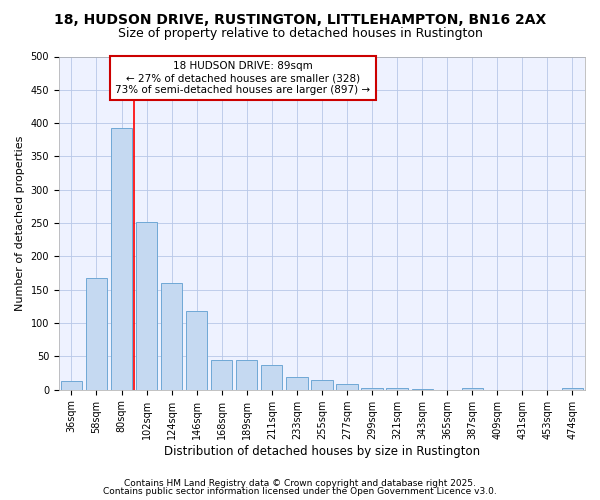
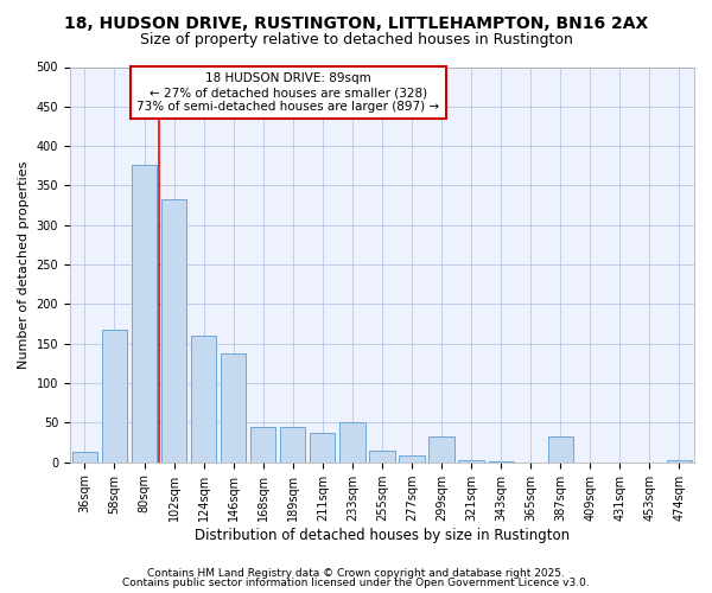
80sqm: 393 -> 376
102sqm: 252 -> 332
146sqm: 118 -> 138
233sqm: 19 -> 50
299sqm: 2 -> 32
387sqm: 2 -> 32
